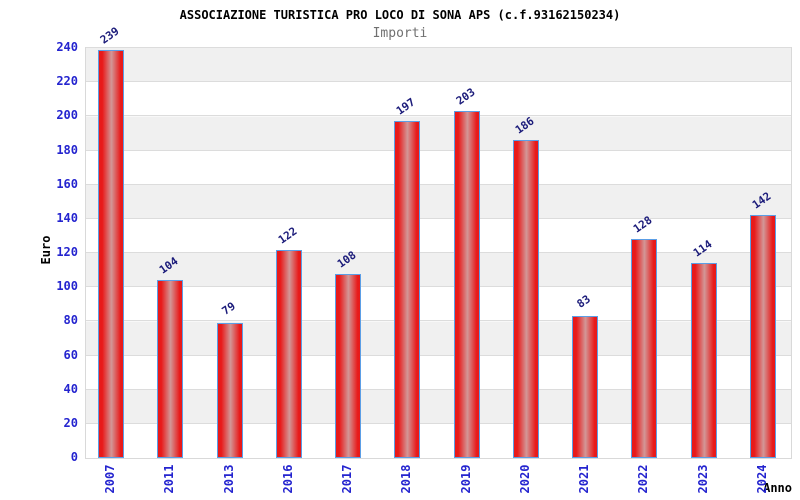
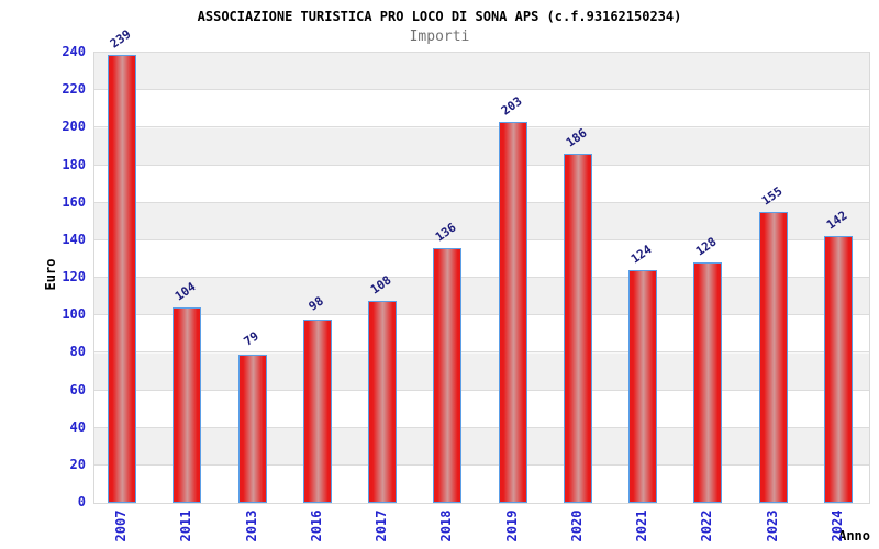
2016: 122 -> 98
2018: 197 -> 136
2021: 83 -> 124
2023: 114 -> 155
